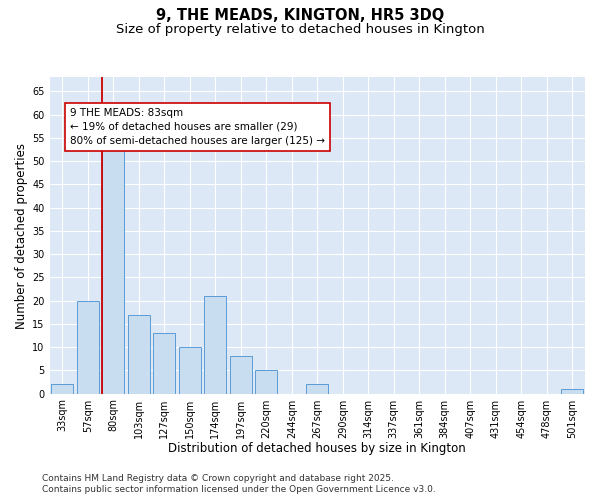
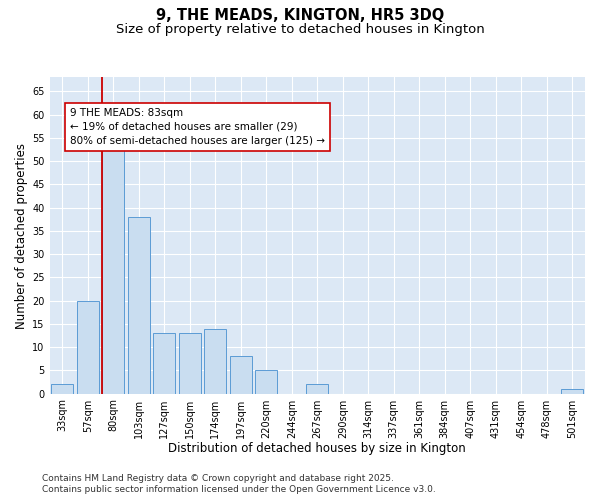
103sqm: 17 -> 38
150sqm: 10 -> 13
174sqm: 21 -> 14
